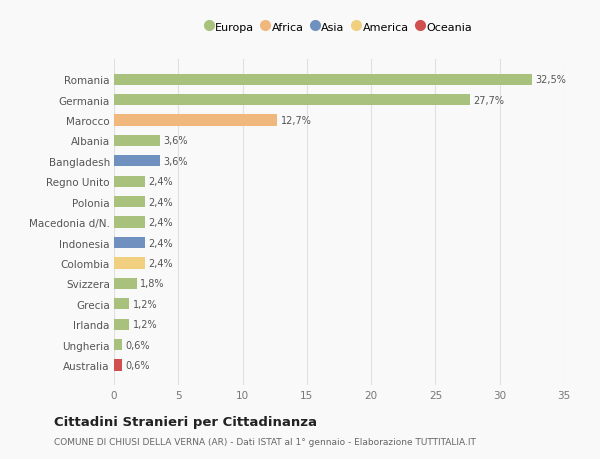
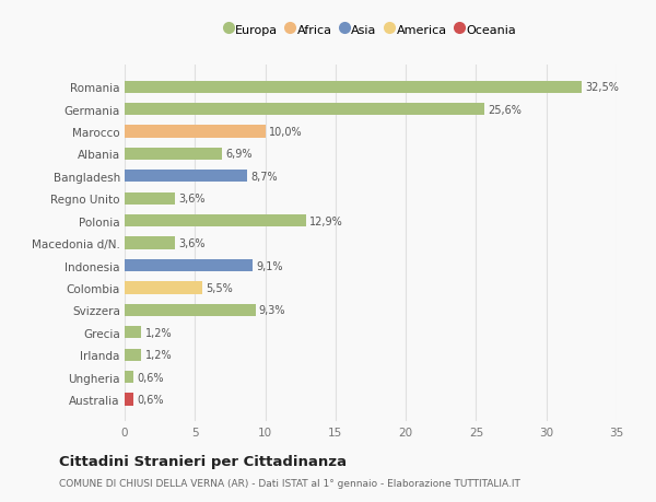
Germania: 27,7% -> 25,6%
Marocco: 12,7% -> 10,0%
Albania: 3,6% -> 6,9%
Bangladesh: 3,6% -> 8,7%
Regno Unito: 2,4% -> 3,6%
Polonia: 2,4% -> 12,9%
Macedonia d/N.: 2,4% -> 3,6%
Indonesia: 2,4% -> 9,1%
Colombia: 2,4% -> 5,5%
Svizzera: 1,8% -> 9,3%
